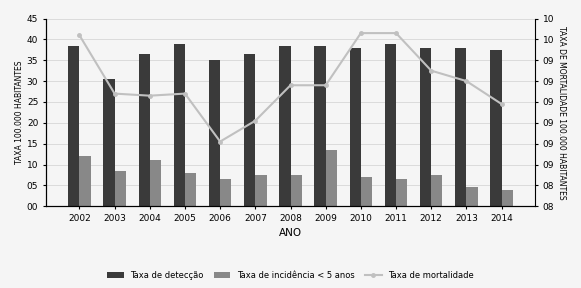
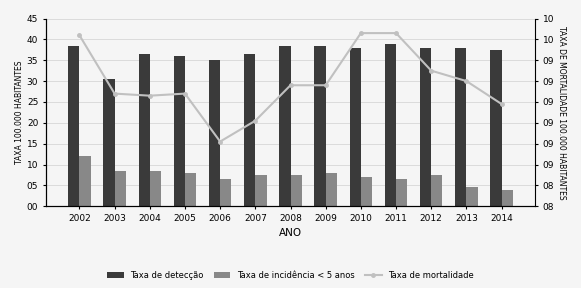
Taxa de incidência < 5 anos/2004: 11.0 -> 8.5
Taxa de detecção/2005: 39.0 -> 36.0
Taxa de incidência < 5 anos/2009: 13.5 -> 8.0
